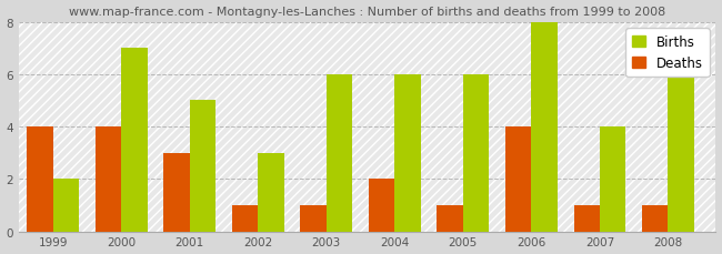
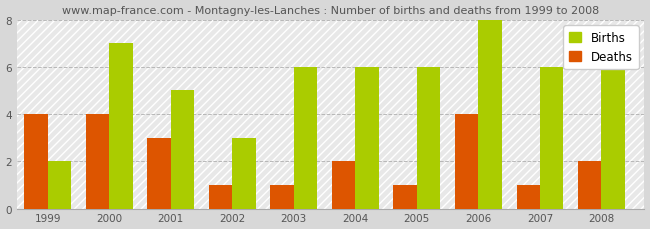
Births/2007: 4 -> 6
Deaths/2008: 1 -> 2
